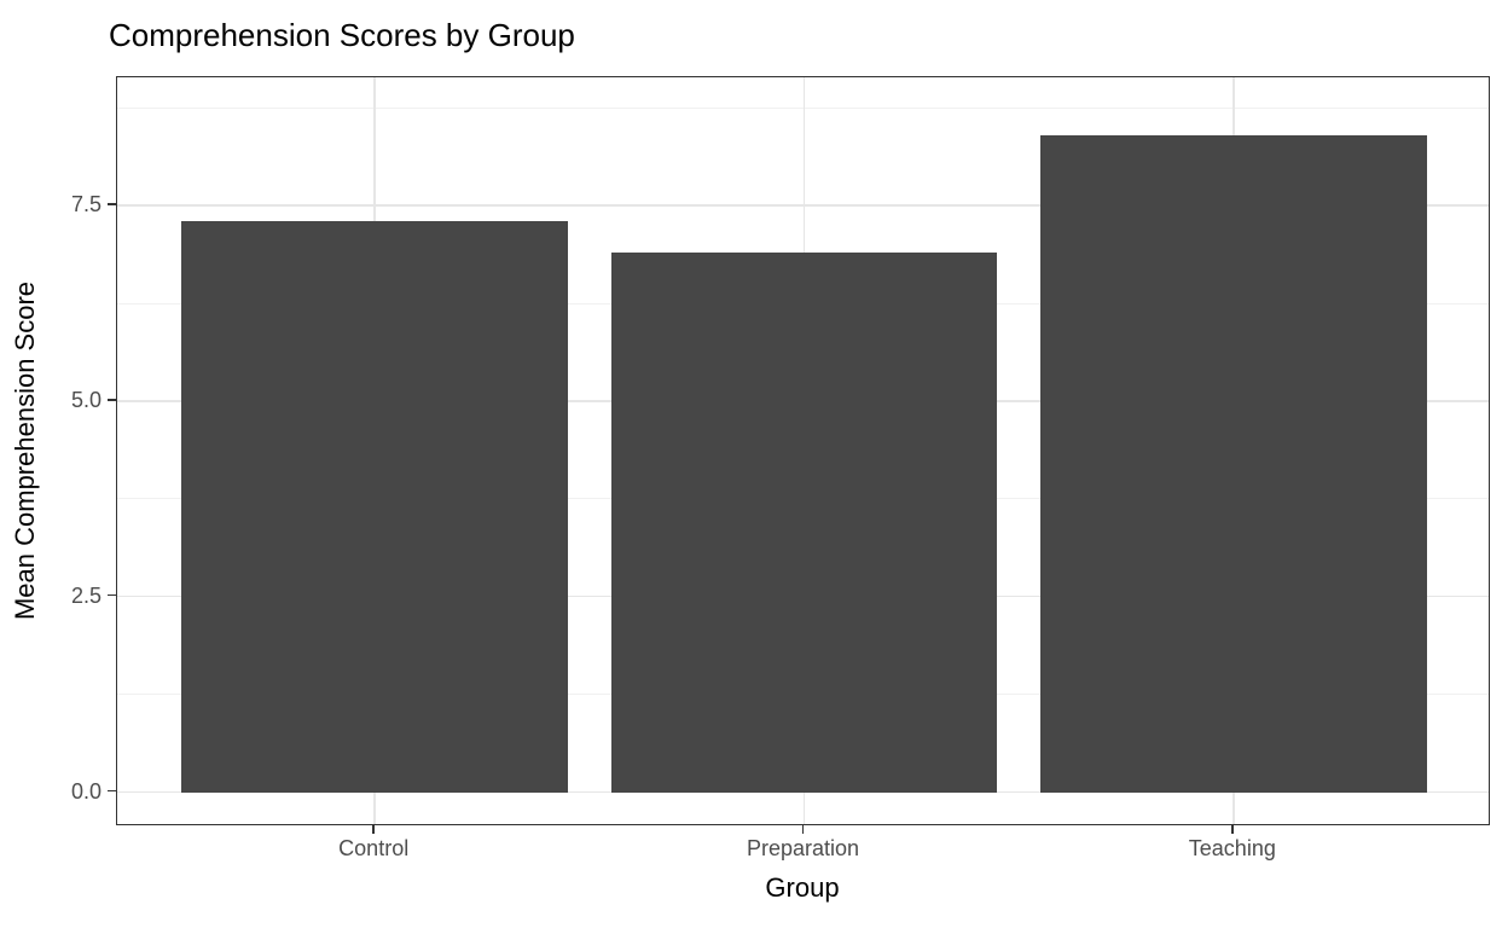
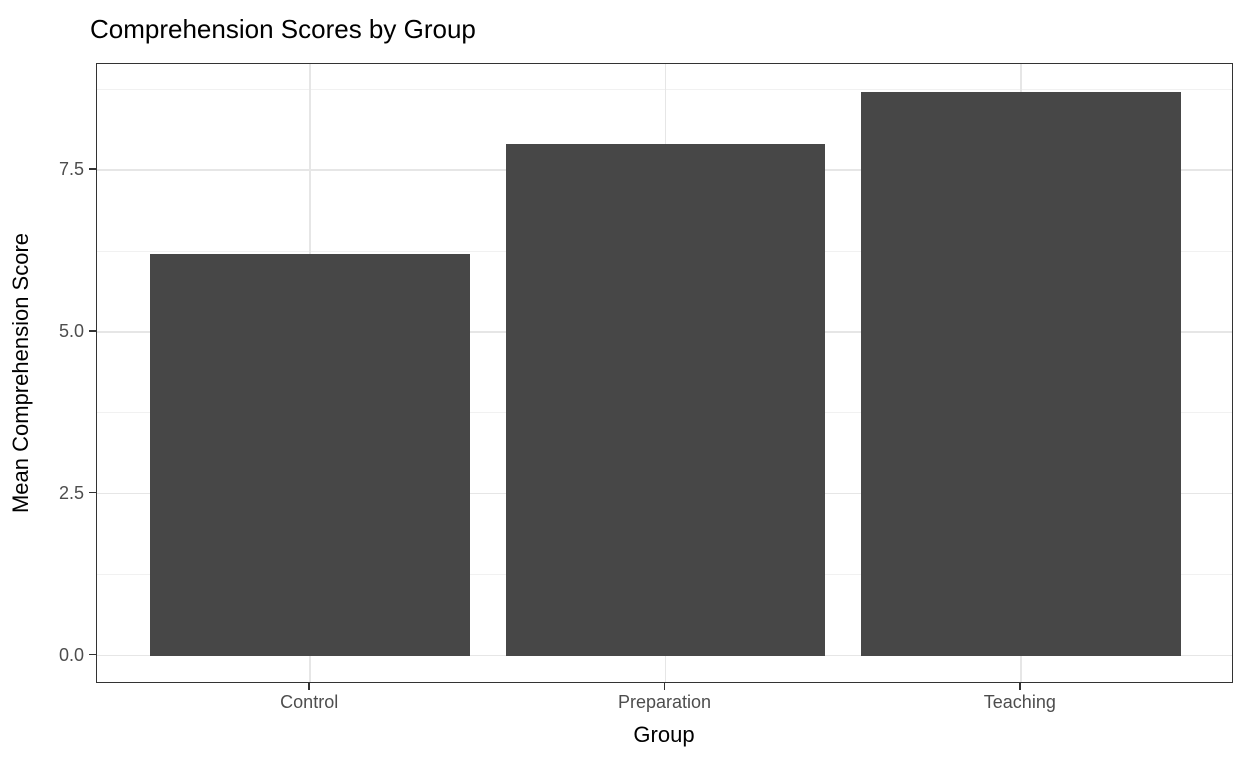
Control: 7.3 -> 6.2
Preparation: 6.9 -> 7.9
Teaching: 8.4 -> 8.7
